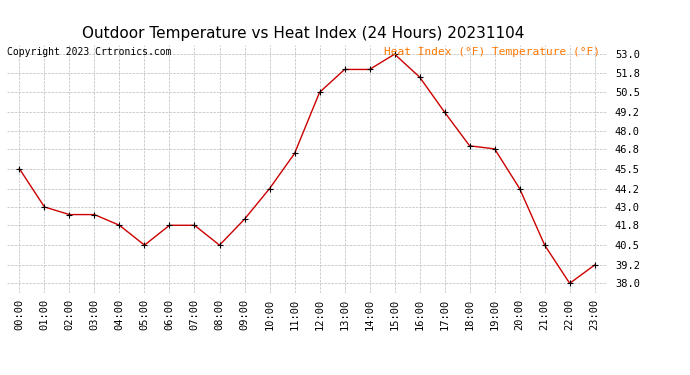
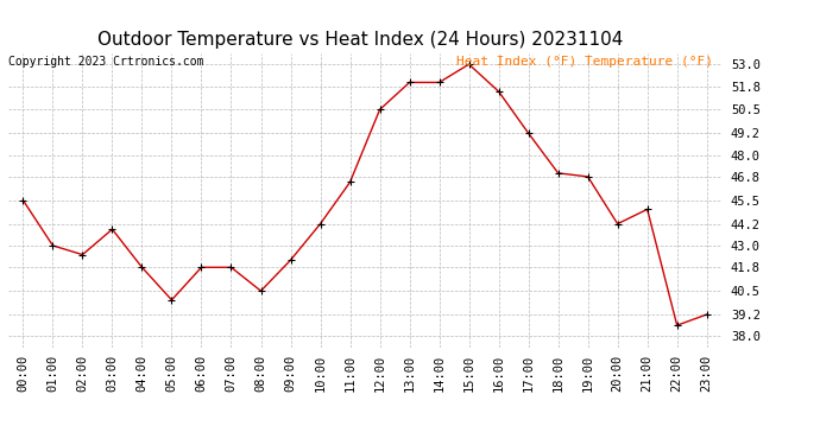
03:00: 42.5 -> 43.9
05:00: 40.5 -> 40.0
21:00: 40.5 -> 45.0
22:00: 38.0 -> 38.6
